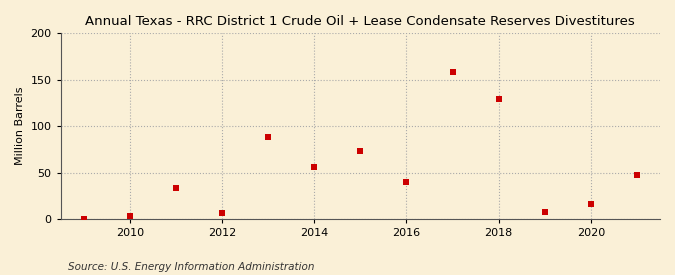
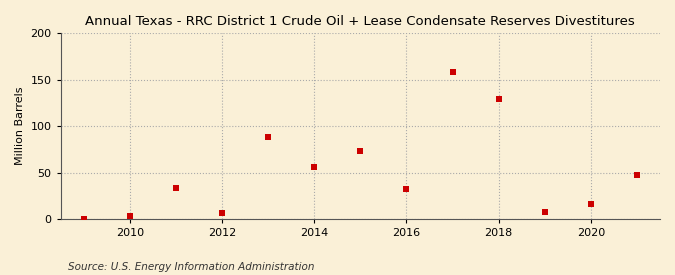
2016: 40 -> 32
